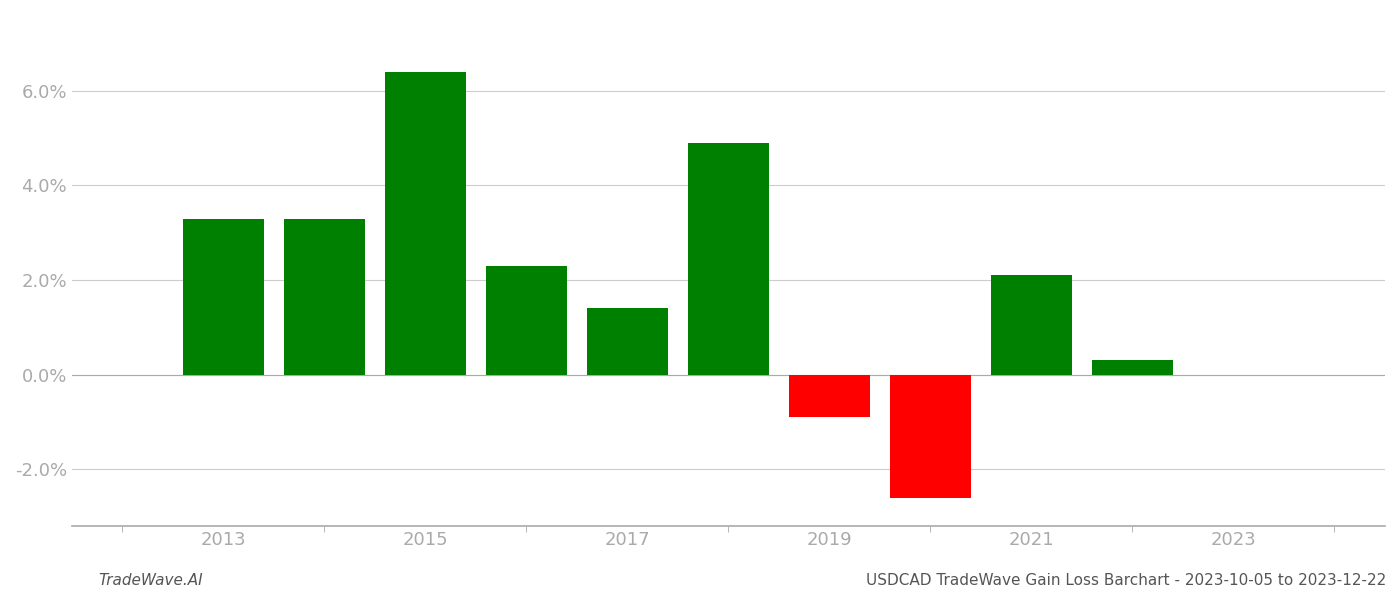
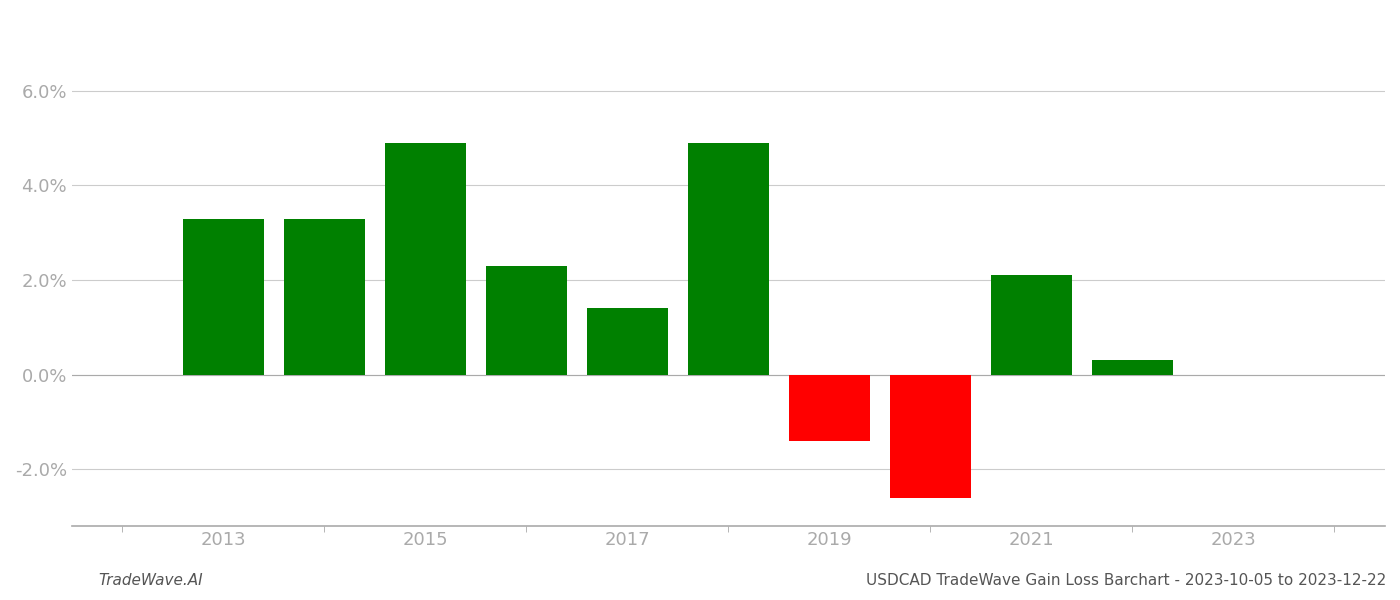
2015: 6.4% -> 4.9%
2019: -0.9% -> -1.4%
